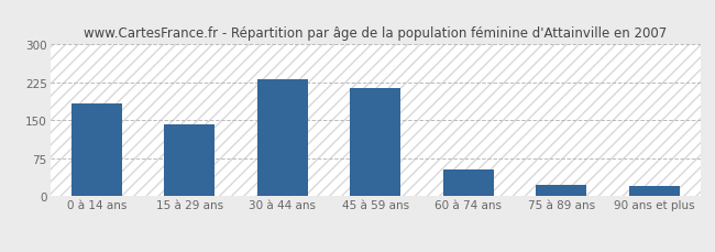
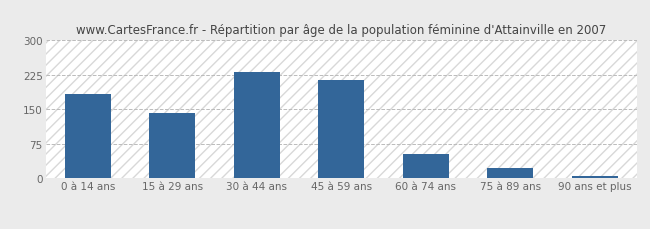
90 ans et plus: 20 -> 5
